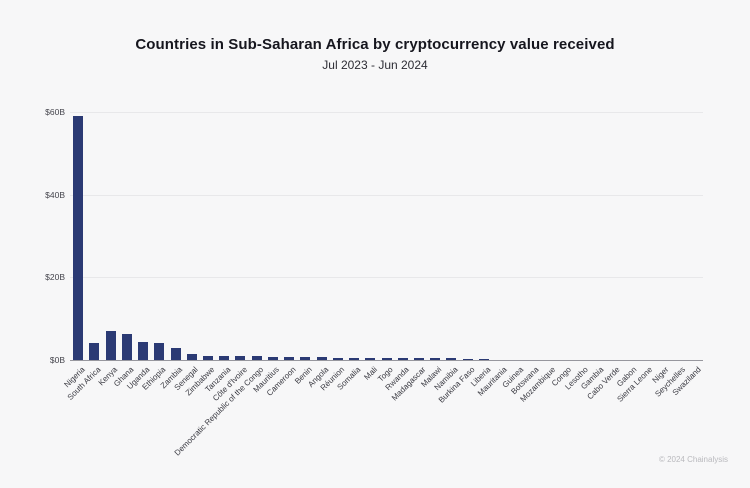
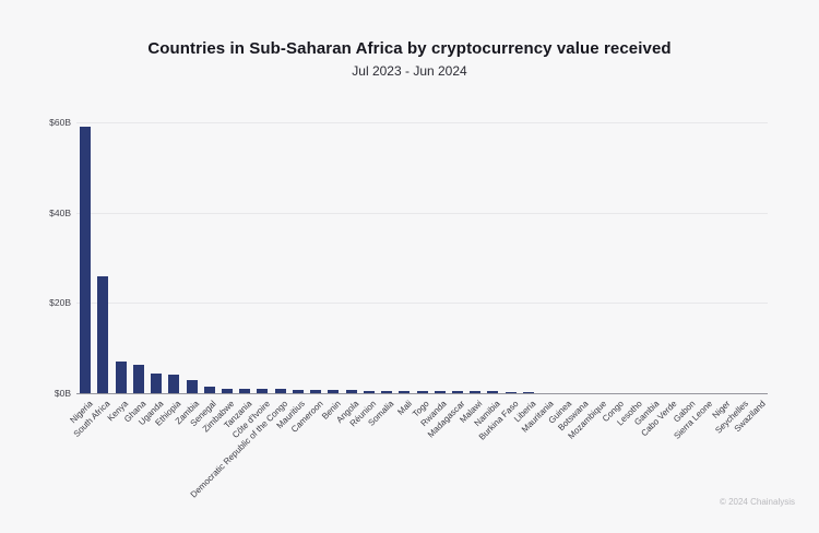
South Africa: $4B -> $26B
